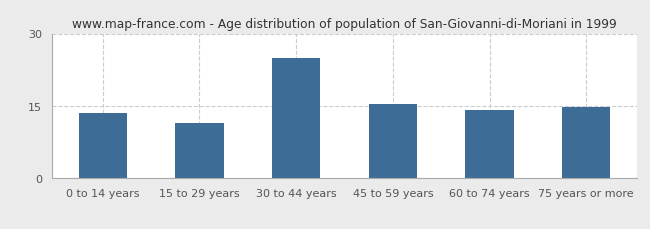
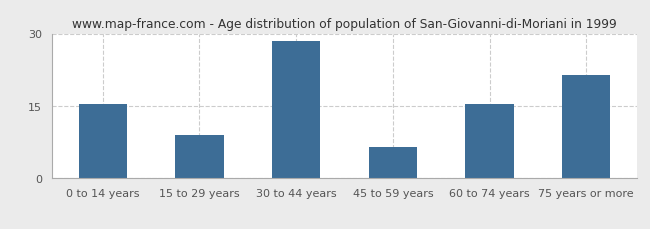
0 to 14 years: 13.5 -> 15.5
15 to 29 years: 11.5 -> 9.0
30 to 44 years: 25.0 -> 28.5
45 to 59 years: 15.5 -> 6.5
60 to 74 years: 14.2 -> 15.5
75 years or more: 14.7 -> 21.5
